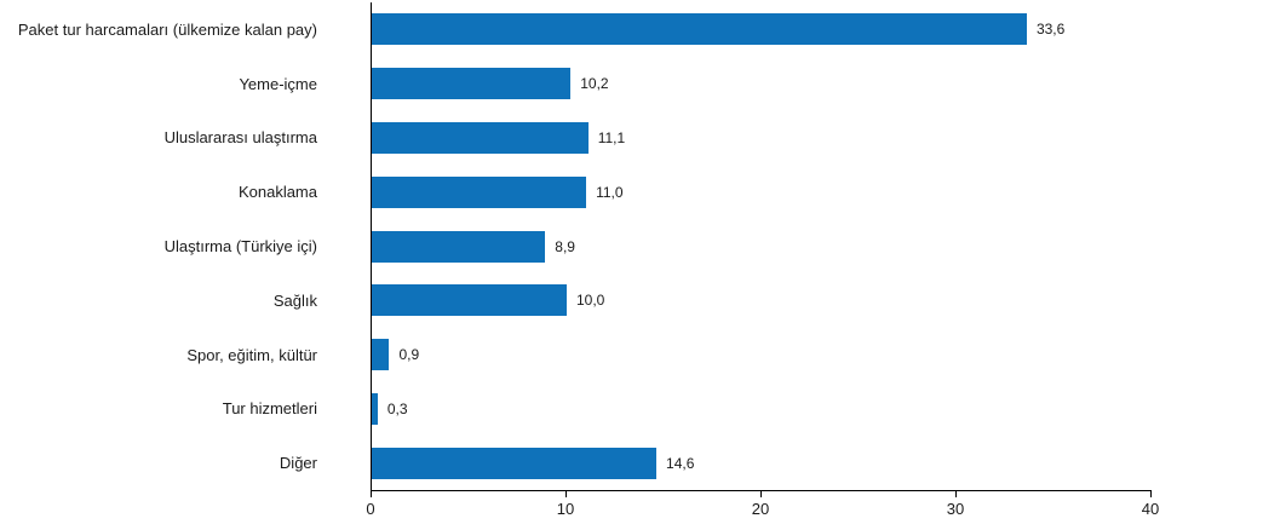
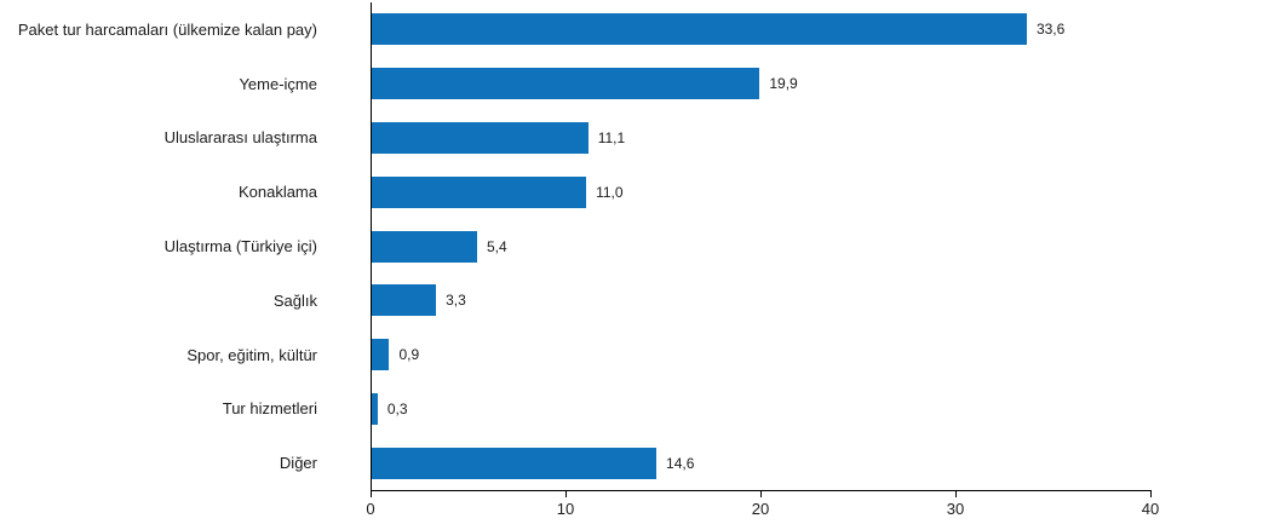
Yeme-içme: 10,2 -> 19,9
Ulaştırma (Türkiye içi): 8,9 -> 5,4
Sağlık: 10,0 -> 3,3
